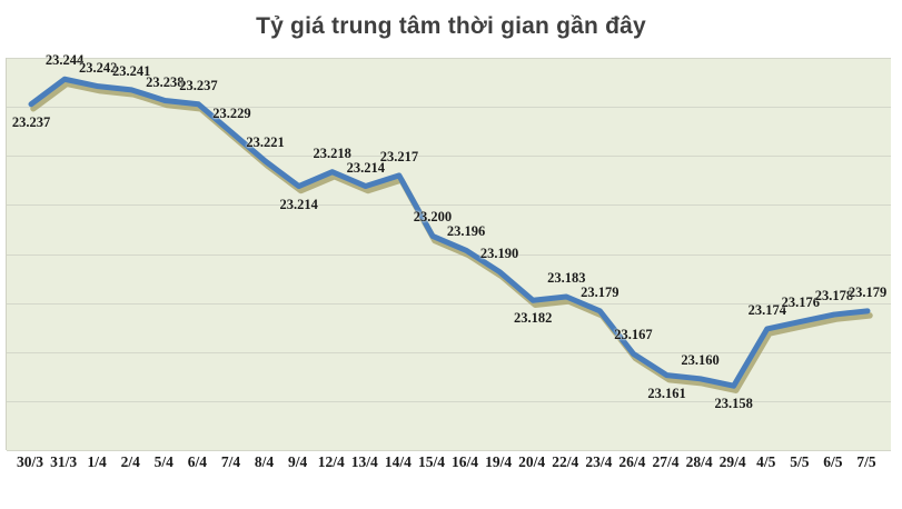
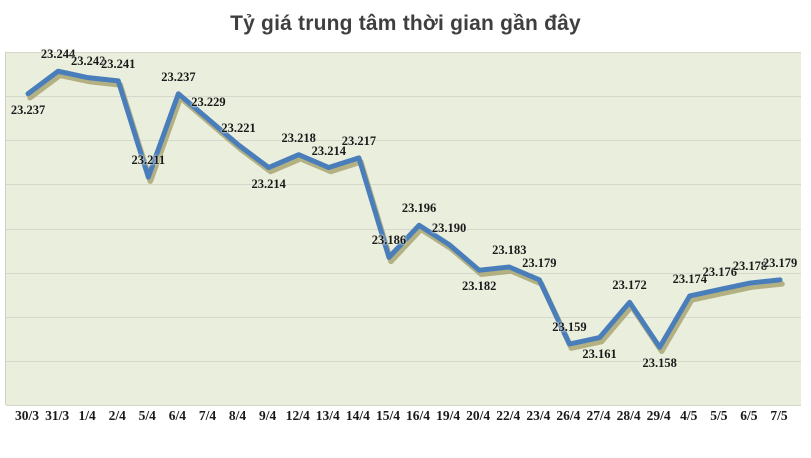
5/4: 23.238 -> 23.211
15/4: 23.200 -> 23.186
26/4: 23.167 -> 23.159
28/4: 23.160 -> 23.172
